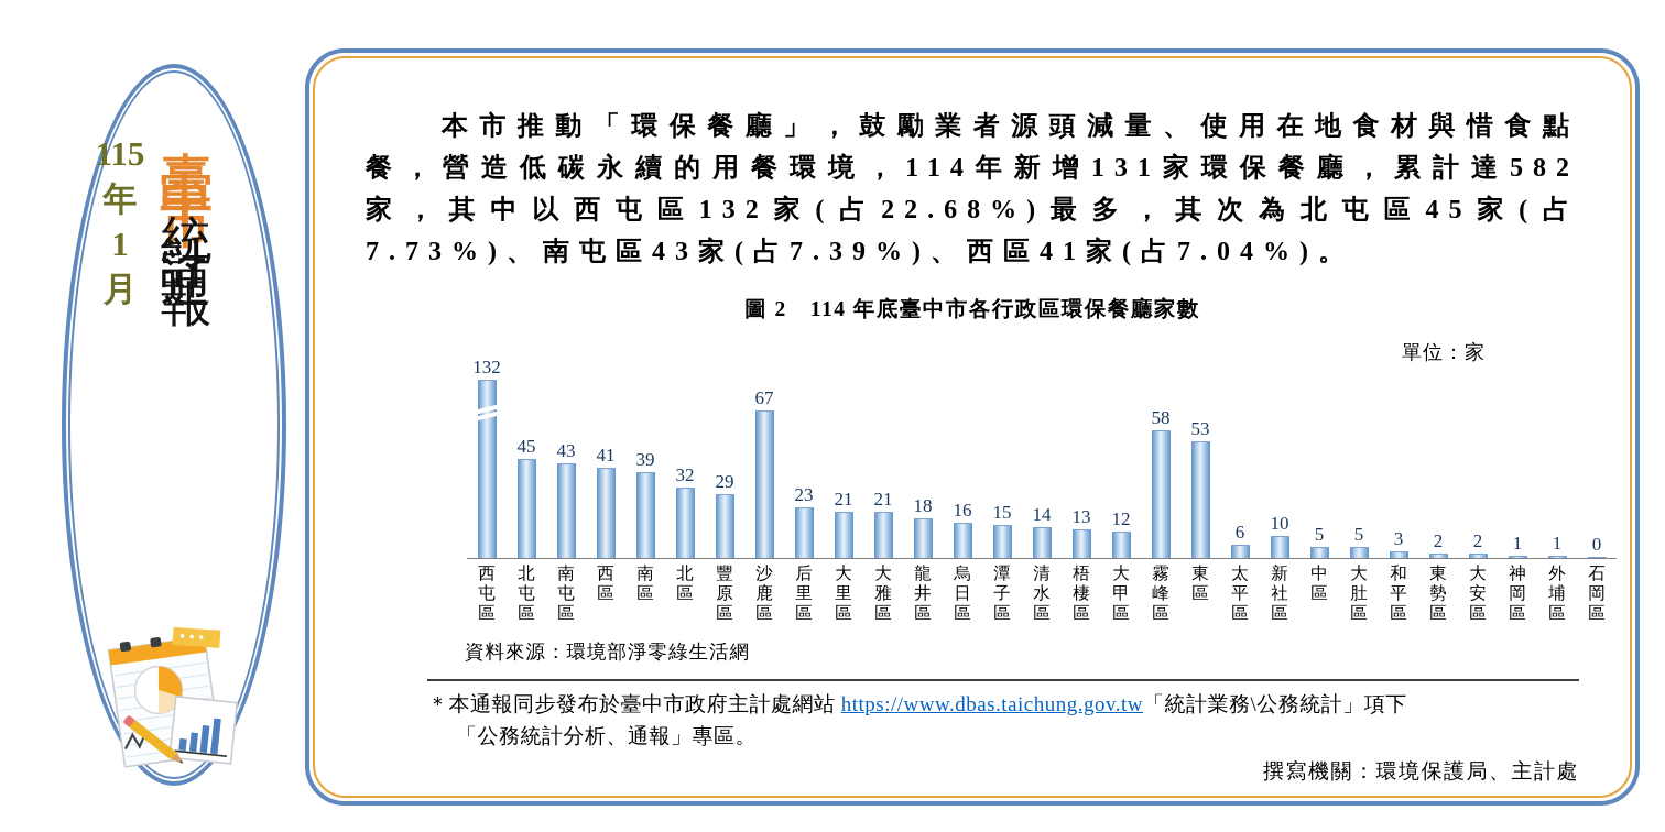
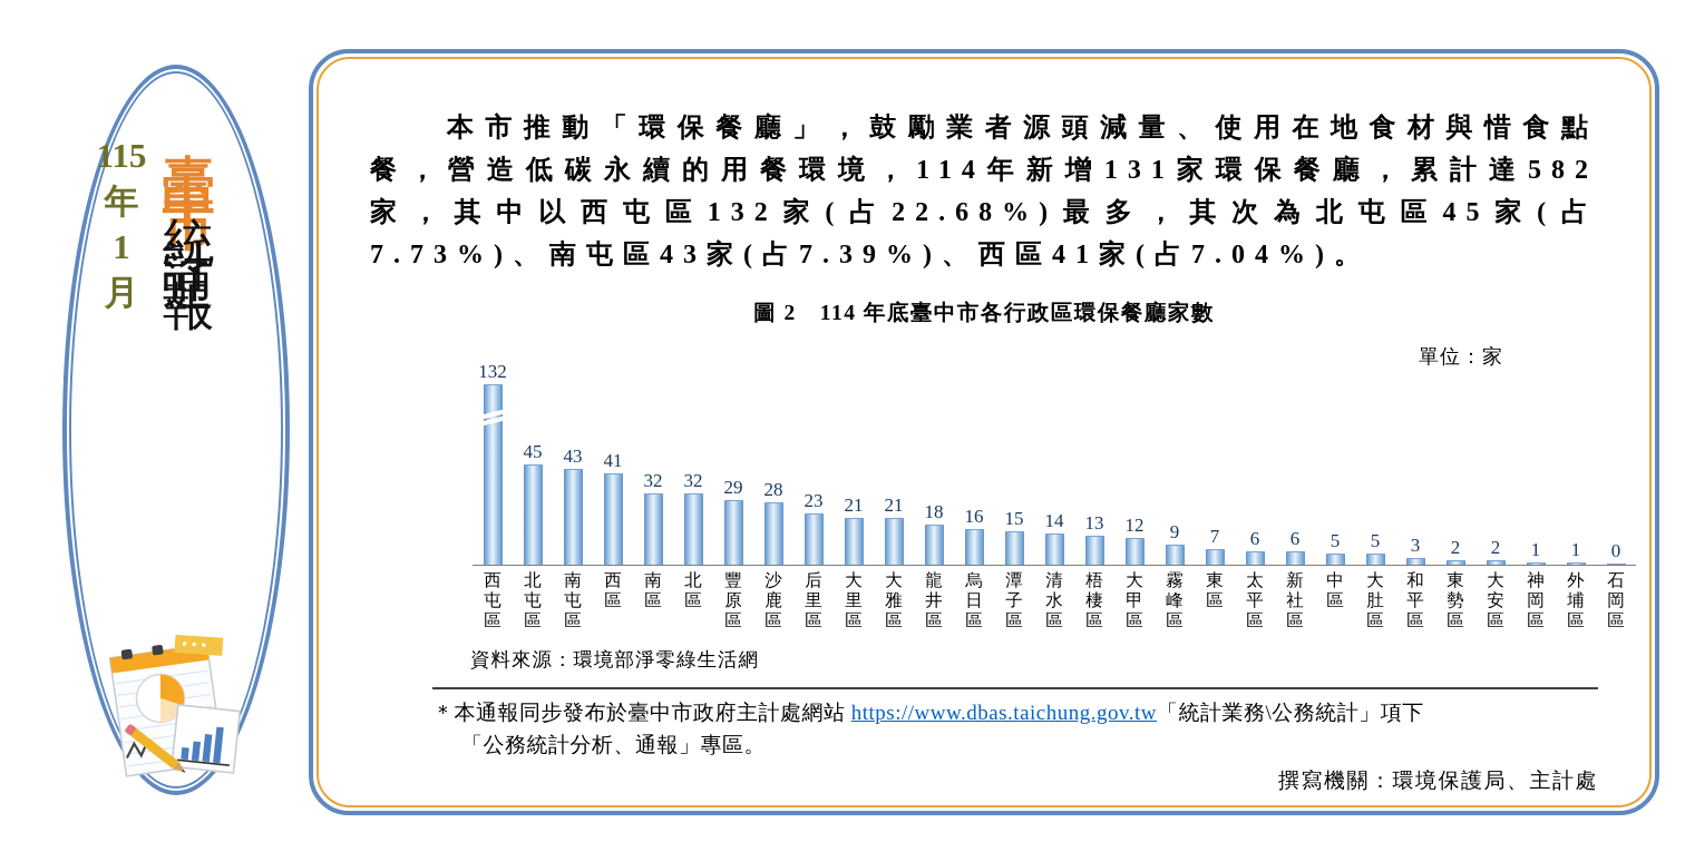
南區: 39 -> 32
沙鹿區: 67 -> 28
霧峰區: 58 -> 9
東區: 53 -> 7
新社區: 10 -> 6
